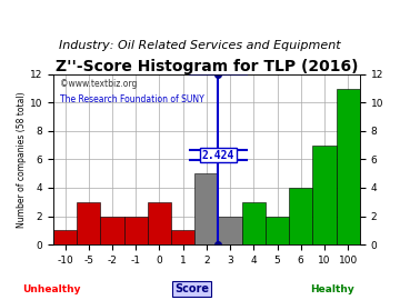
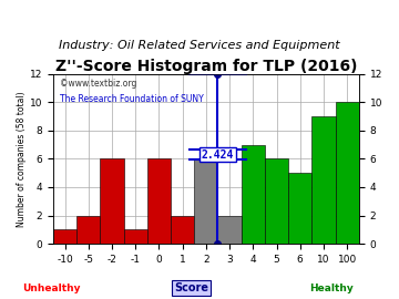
-5: 3 -> 2
-2: 2 -> 6
-1: 2 -> 1
0: 3 -> 6
1: 1 -> 2
2: 5 -> 6
4: 3 -> 7
5: 2 -> 6
6: 4 -> 5
10: 7 -> 9
100: 11 -> 10
